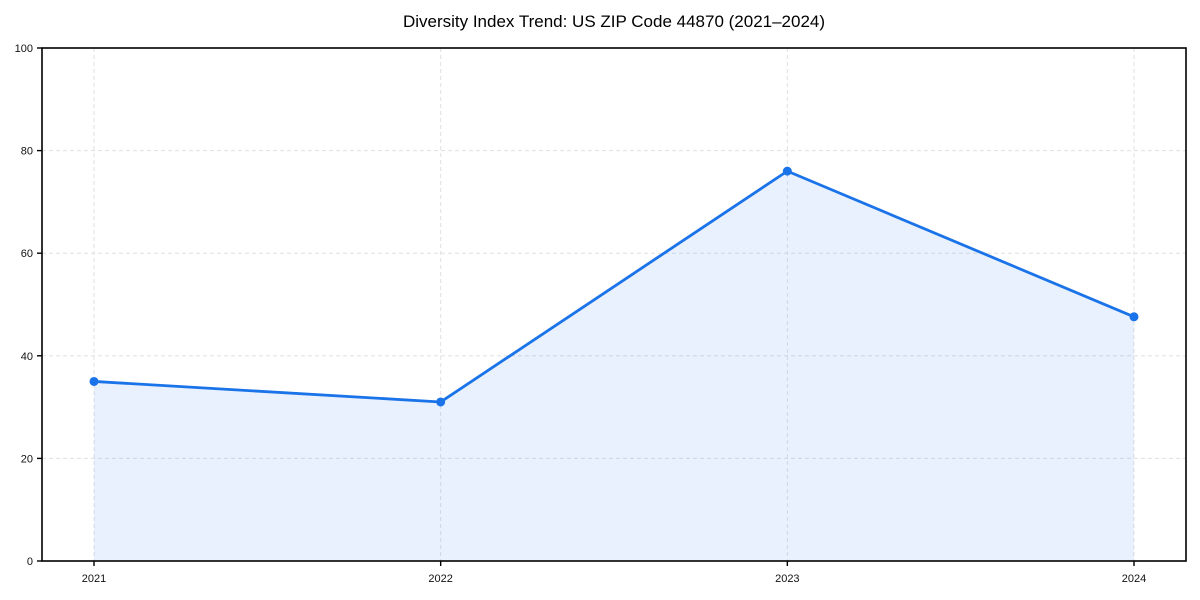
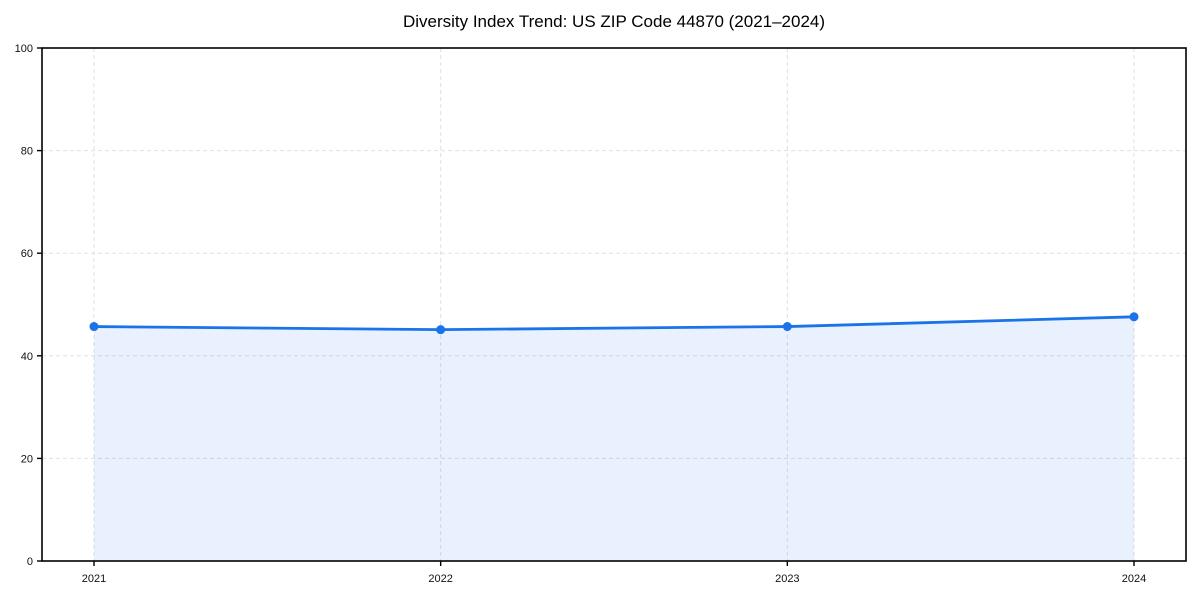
2021: 35 -> 46
2022: 31 -> 45
2023: 76 -> 46
